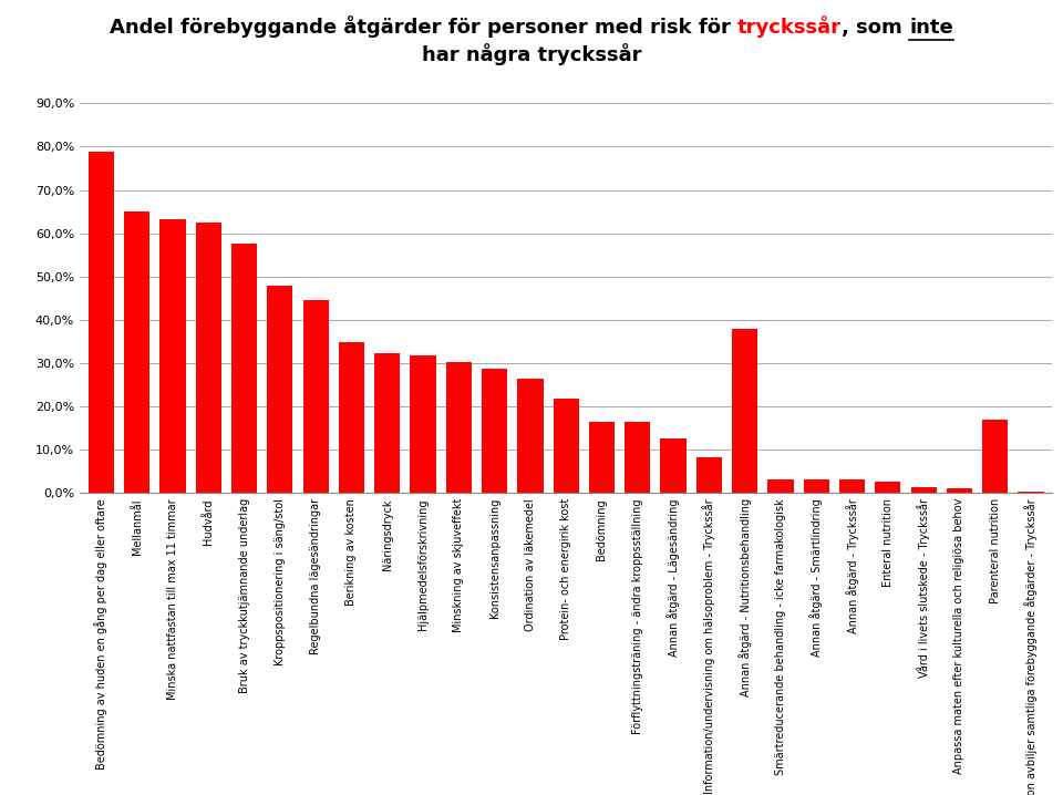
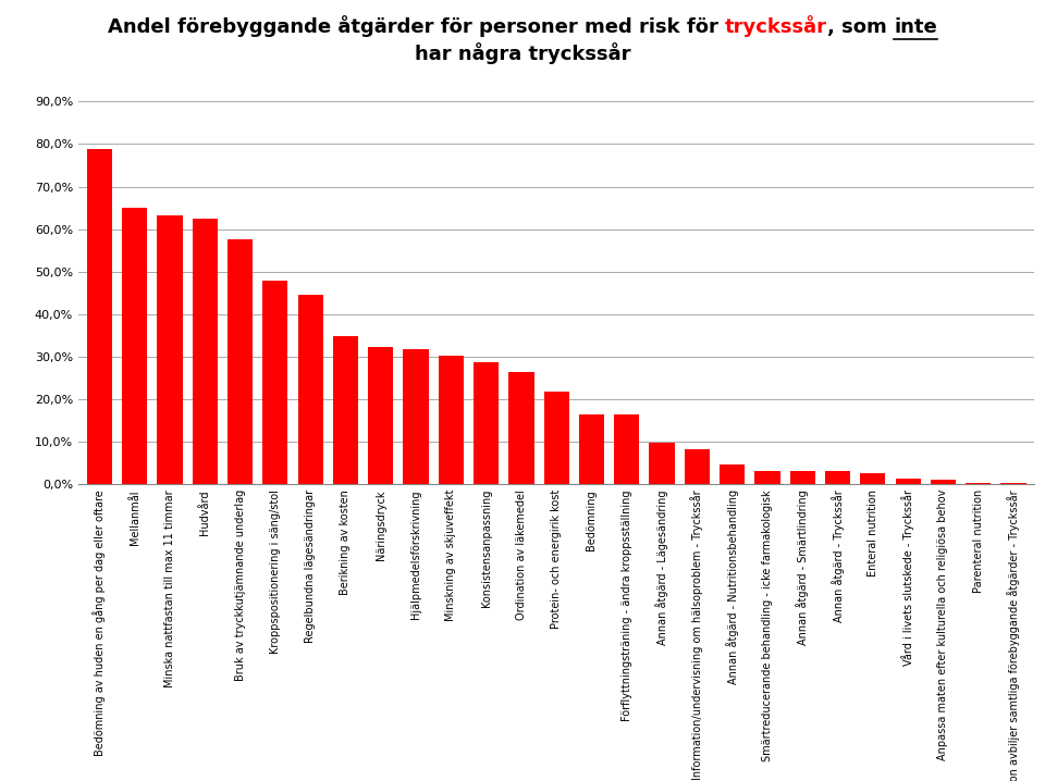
Annan åtgärd - Lägesändring: 12,5% -> 9,8%
Annan åtgärd - Nutritionsbehandling: 38,0% -> 4,6%
Parenteral nutrition: 17,0% -> 0,4%
